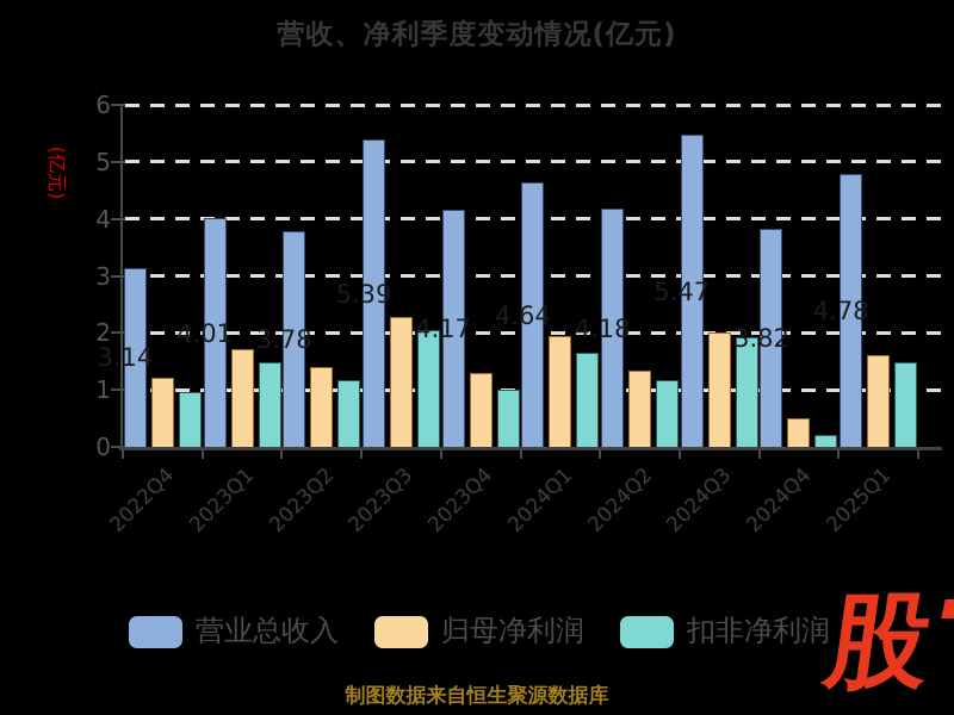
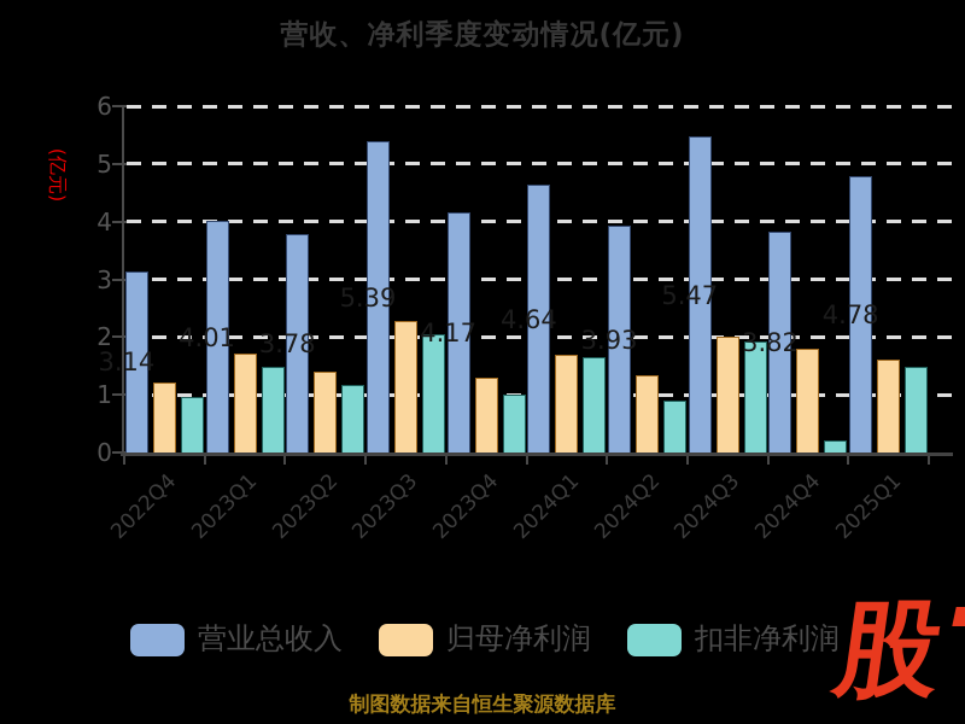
归母净利润/2024Q1: 1.9 -> 1.7
营业总收入/2024Q2: 4.18 -> 3.93
扣非净利润/2024Q2: 1.2 -> 0.9
归母净利润/2024Q4: 0.5 -> 1.8
